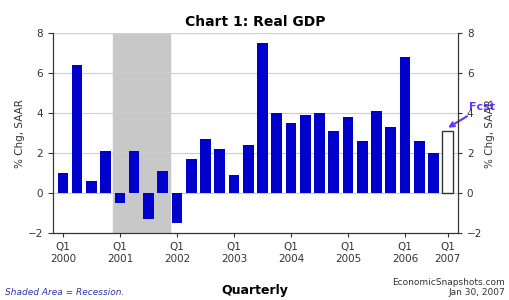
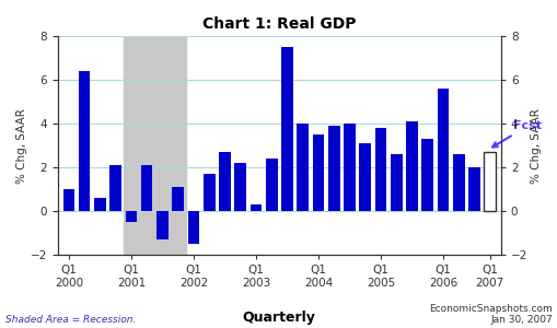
Q1 2003: 0.9 -> 0.3
Q1 2006: 6.8 -> 5.6
Q1 2007: 3.1 -> 2.7
